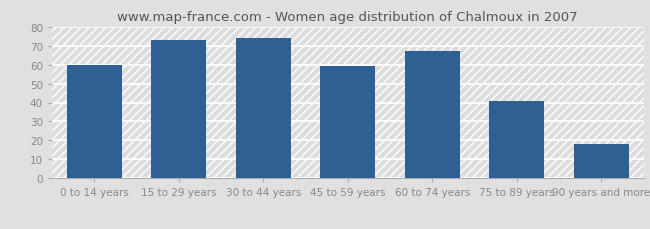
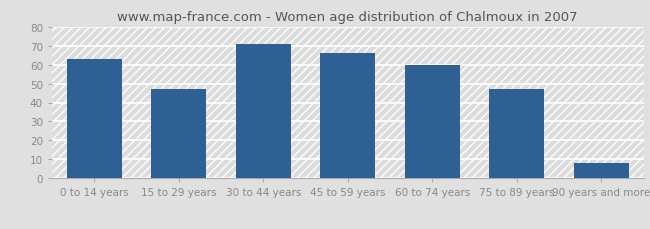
0 to 14 years: 60 -> 63
15 to 29 years: 73 -> 47
30 to 44 years: 74 -> 71
45 to 59 years: 59 -> 66
60 to 74 years: 67 -> 60
75 to 89 years: 41 -> 47
90 years and more: 18 -> 8
